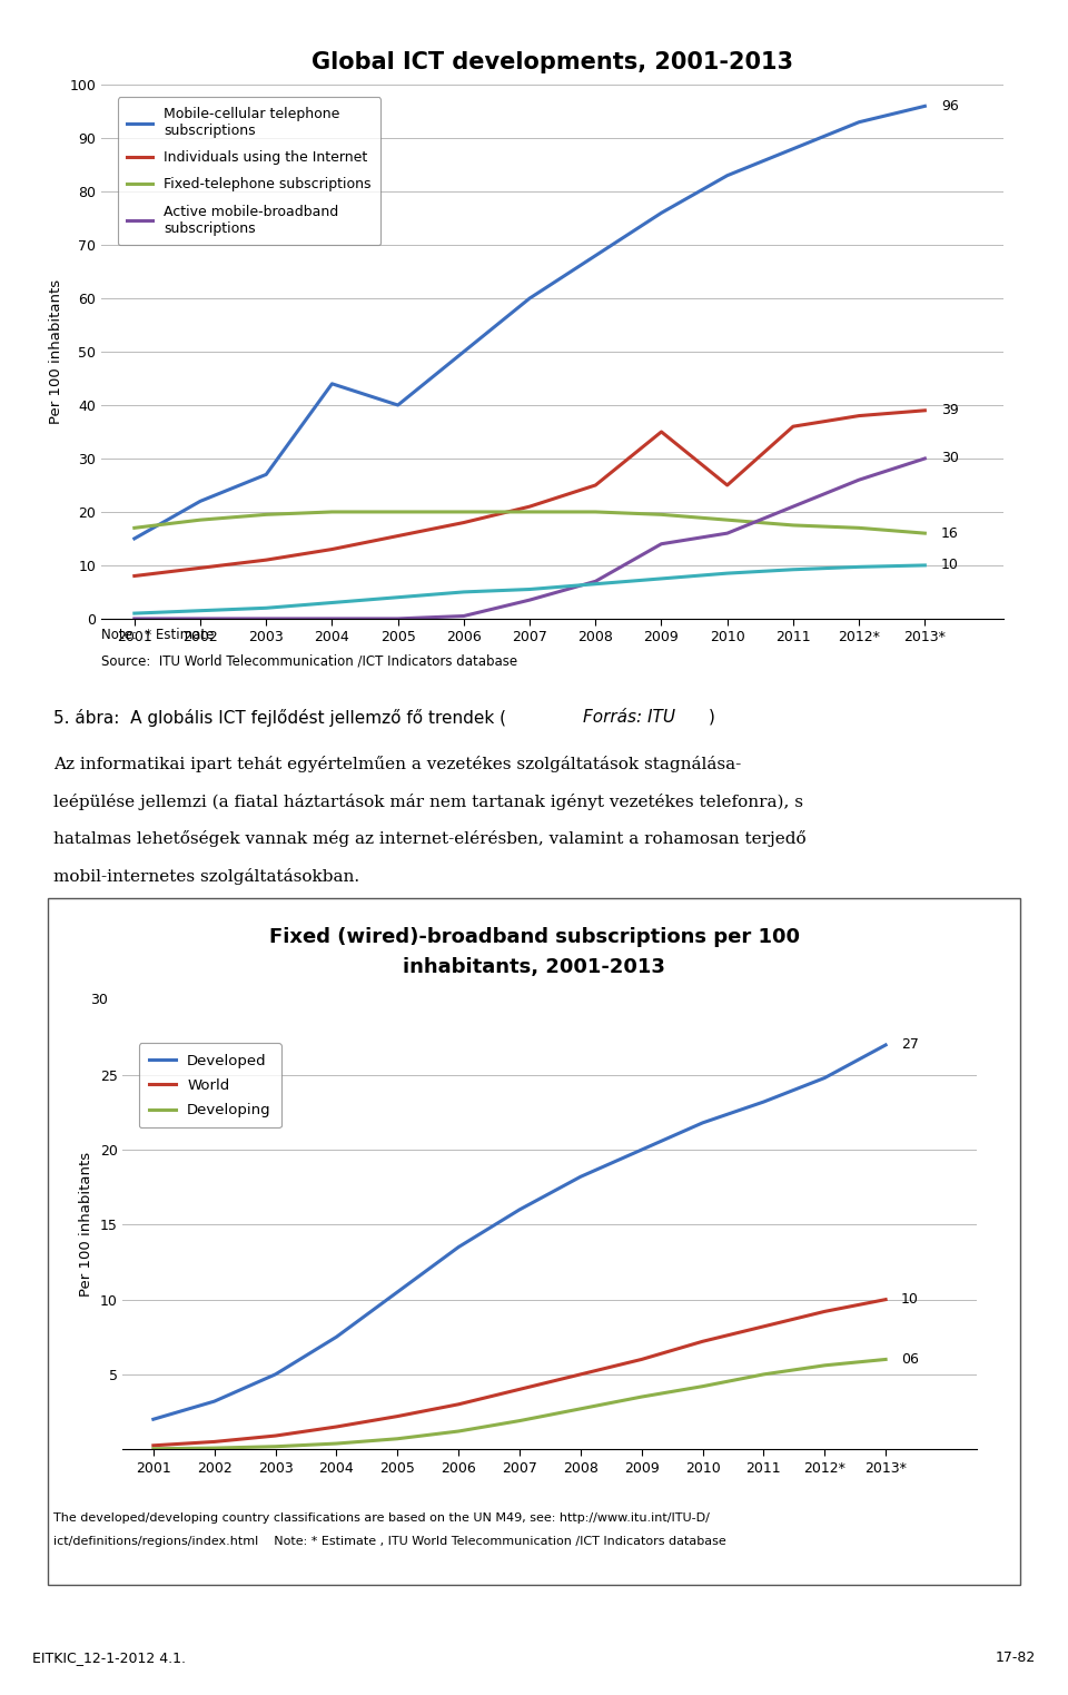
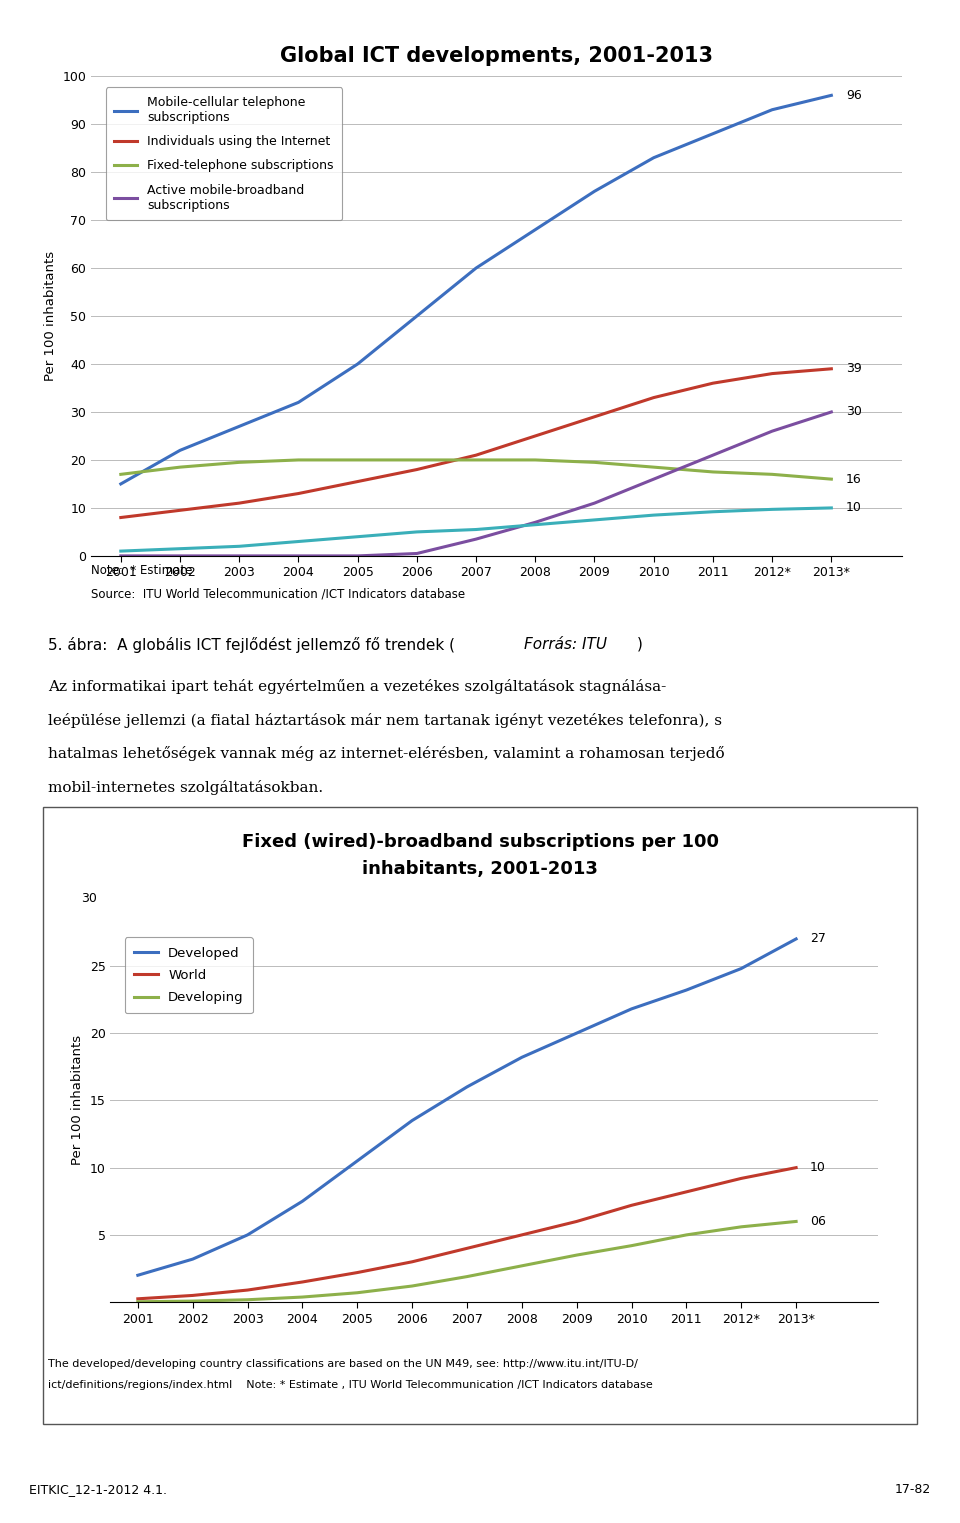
Global ICT developments, 2001-2013/Mobile-cellular telephone subscriptions/2004: 44 -> 32
Global ICT developments, 2001-2013/Individuals using the Internet/2009: 35.0 -> 29.0
Global ICT developments, 2001-2013/Active mobile-broadband subscriptions/2009: 14.0 -> 11.0
Global ICT developments, 2001-2013/Individuals using the Internet/2010: 25.0 -> 33.0
